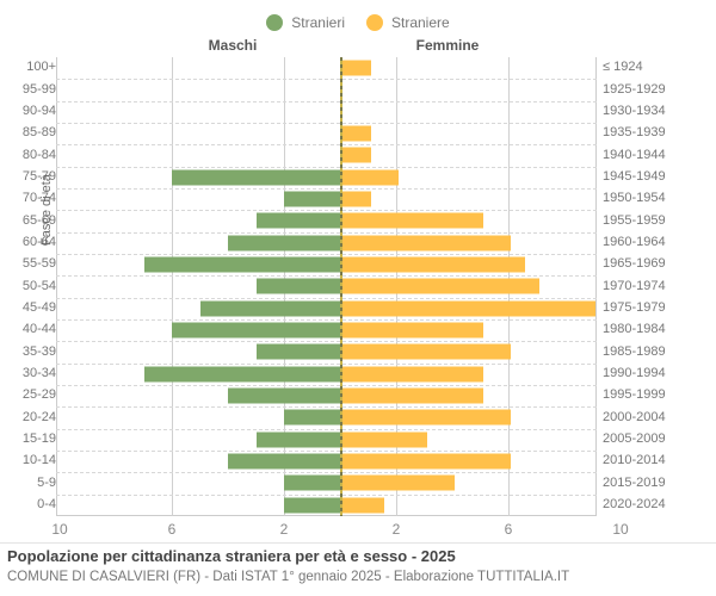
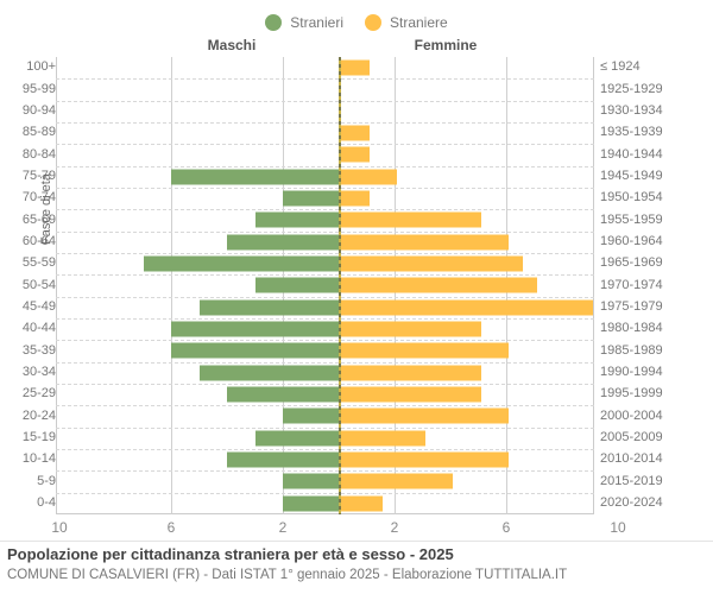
Stranieri/35-39: 3 -> 6
Stranieri/30-34: 7 -> 5
